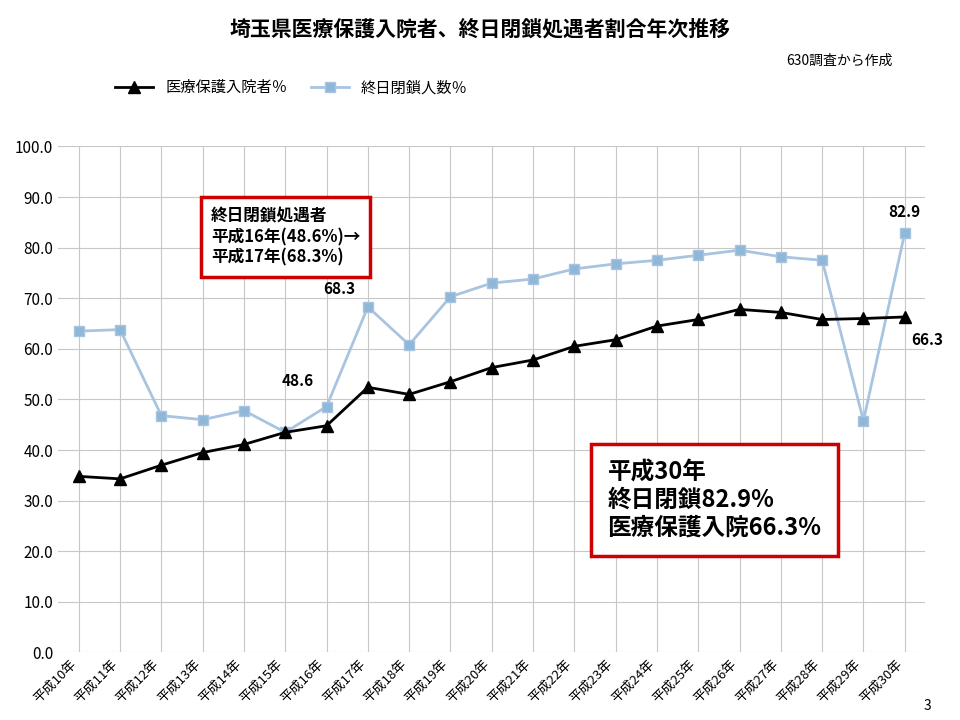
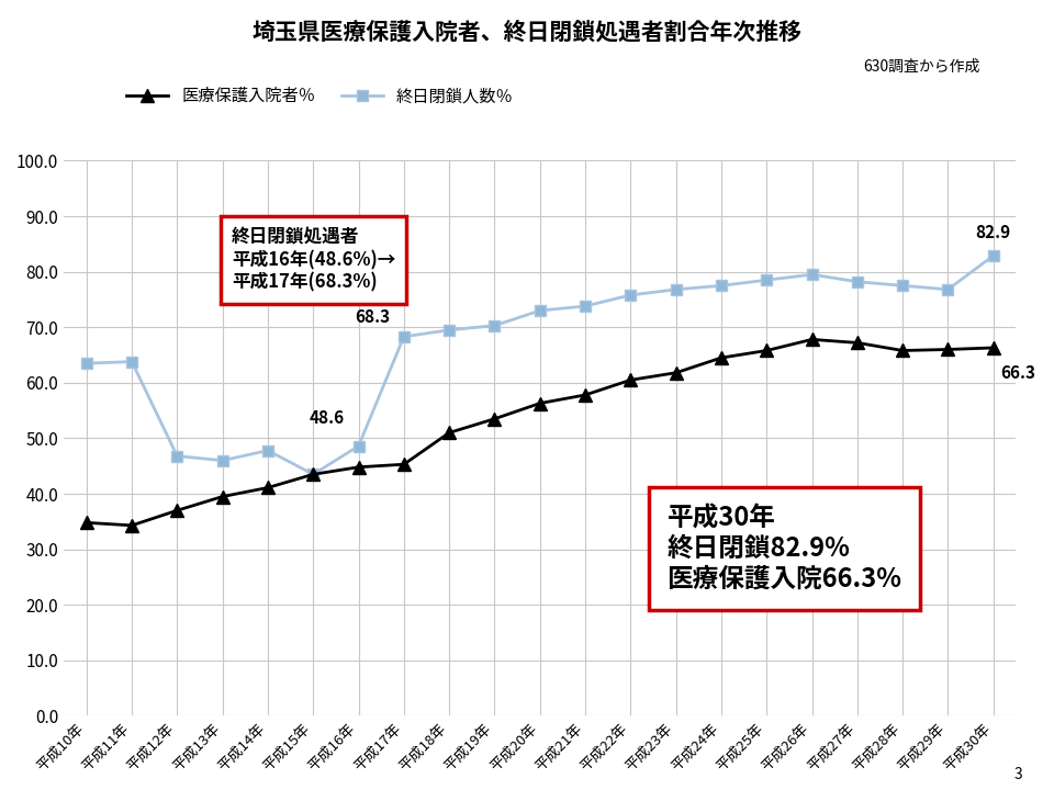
医療保護入院者％/平成17年: 52.4 -> 45.3
終日閉鎖人数％/平成18年: 60.8 -> 69.5
終日閉鎖人数％/平成29年: 45.8 -> 76.8
